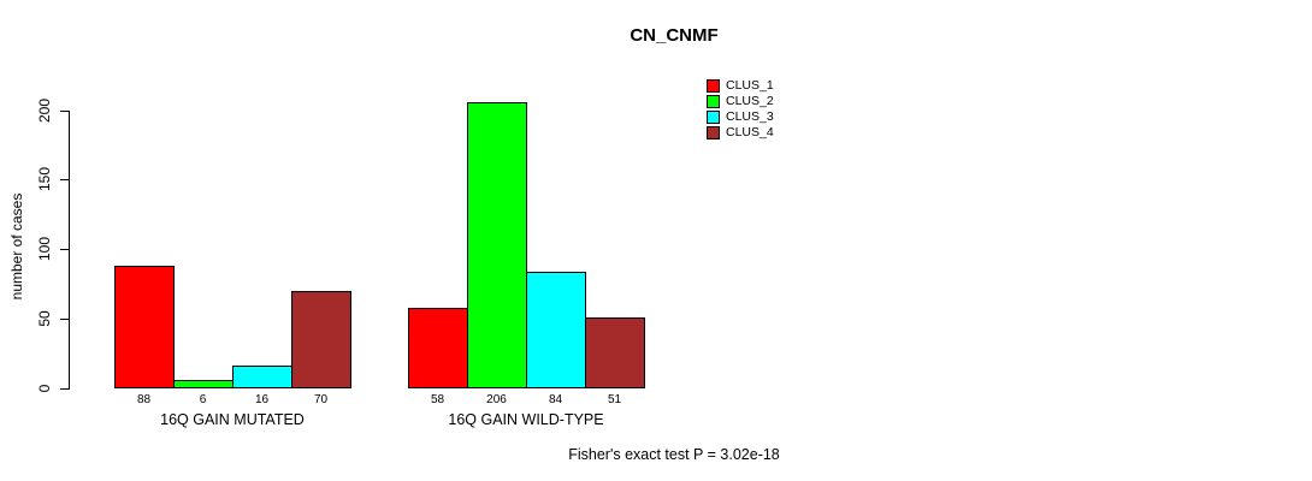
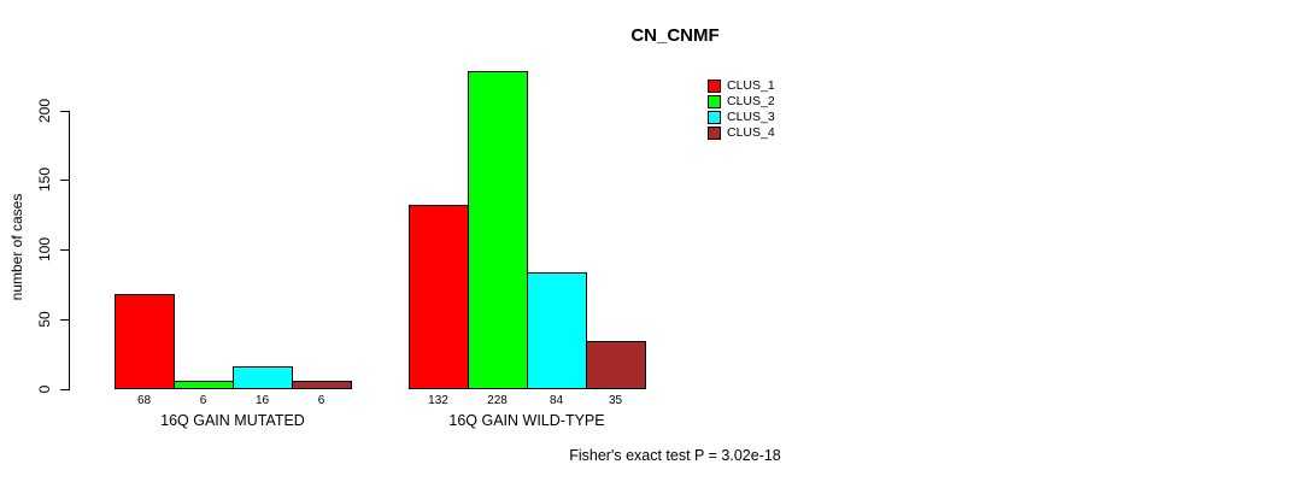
CLUS_1/16Q GAIN MUTATED: 88 -> 68
CLUS_4/16Q GAIN MUTATED: 70 -> 6
CLUS_1/16Q GAIN WILD-TYPE: 58 -> 132
CLUS_2/16Q GAIN WILD-TYPE: 206 -> 228
CLUS_4/16Q GAIN WILD-TYPE: 51 -> 35
